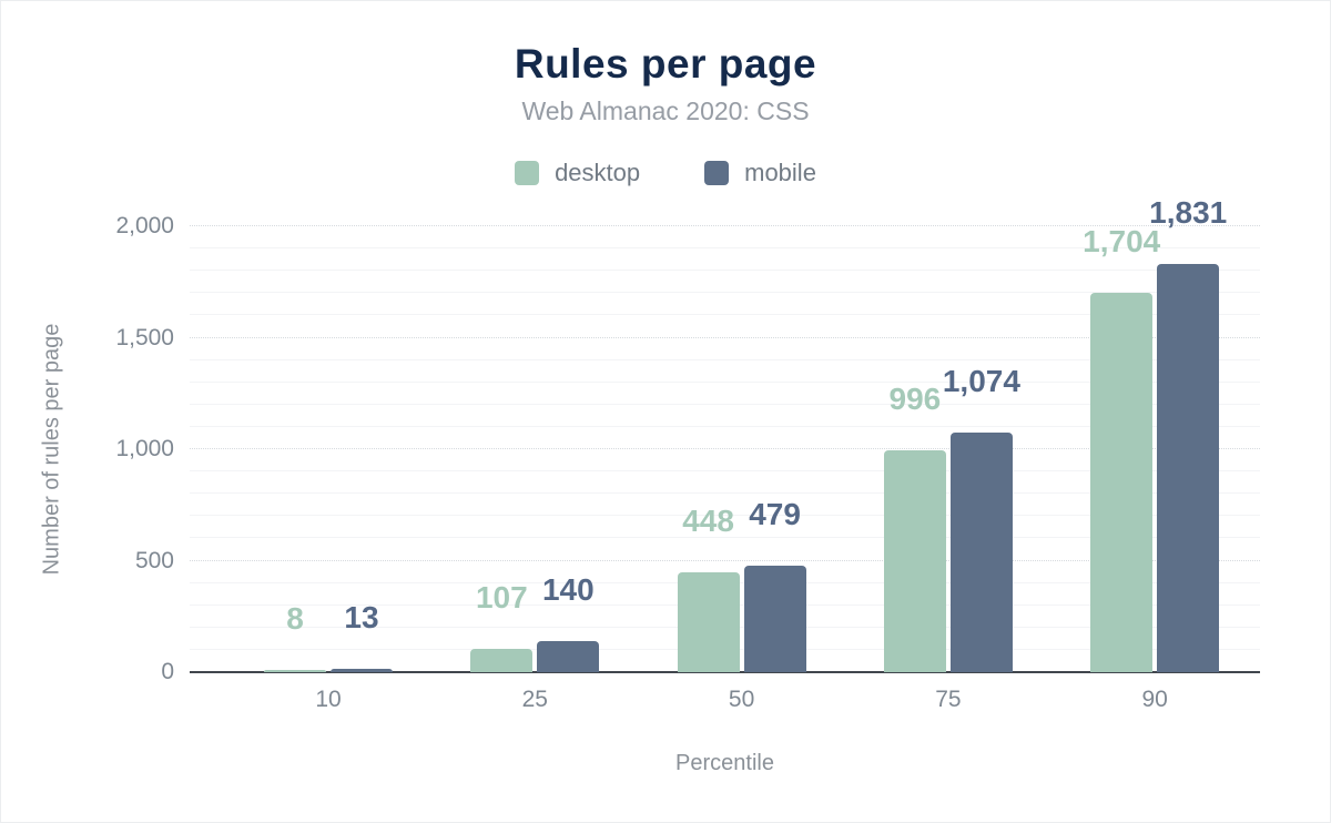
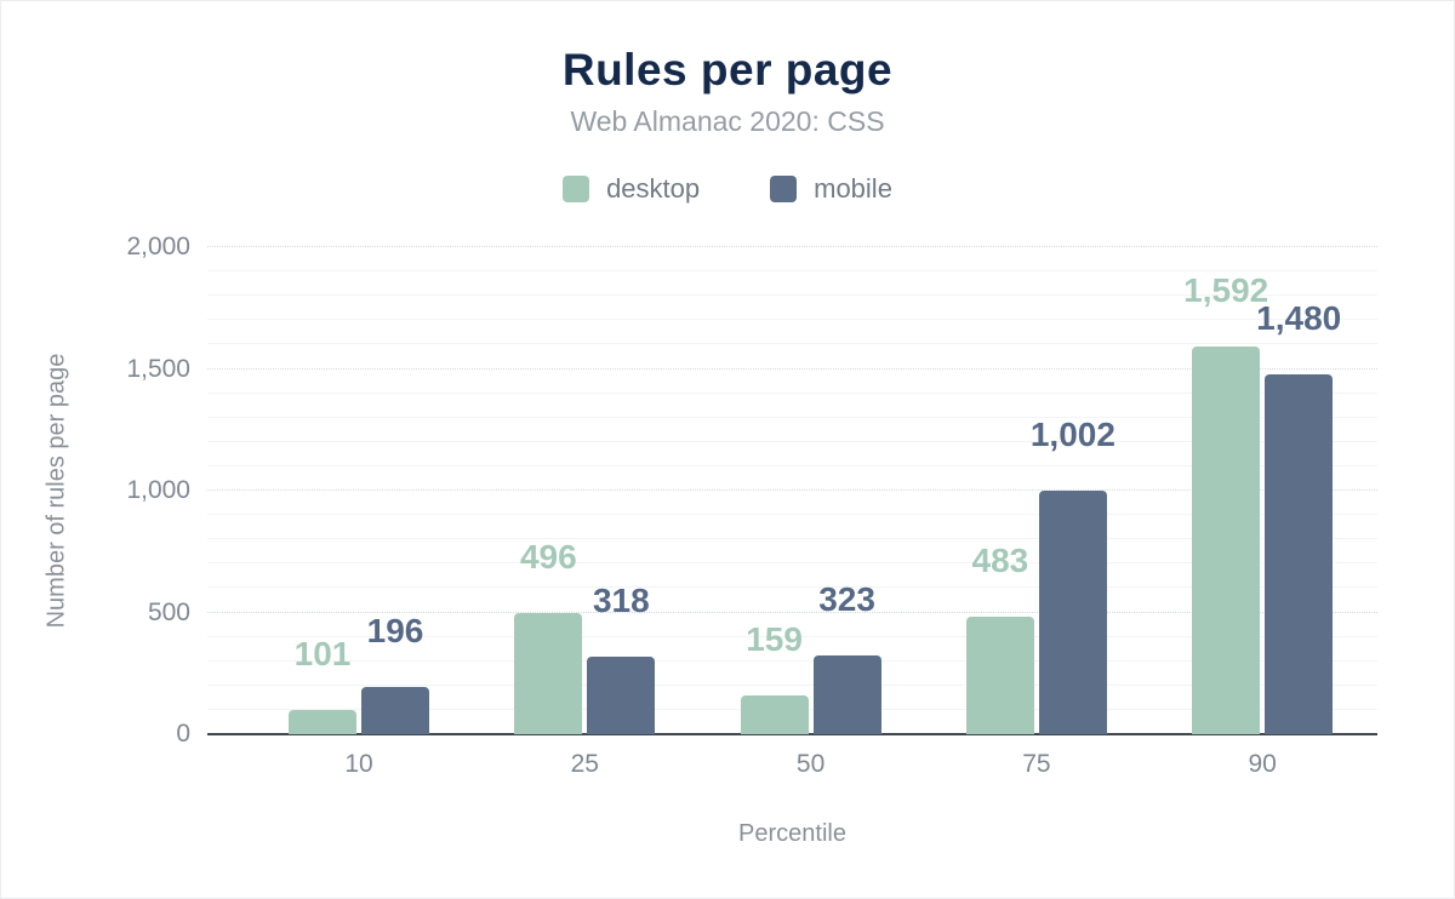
desktop/10: 8 -> 101
mobile/10: 13 -> 196
desktop/25: 107 -> 496
mobile/25: 140 -> 318
desktop/50: 448 -> 159
mobile/50: 479 -> 323
desktop/75: 996 -> 483
mobile/75: 1,074 -> 1,002
desktop/90: 1,704 -> 1,592
mobile/90: 1,831 -> 1,480
